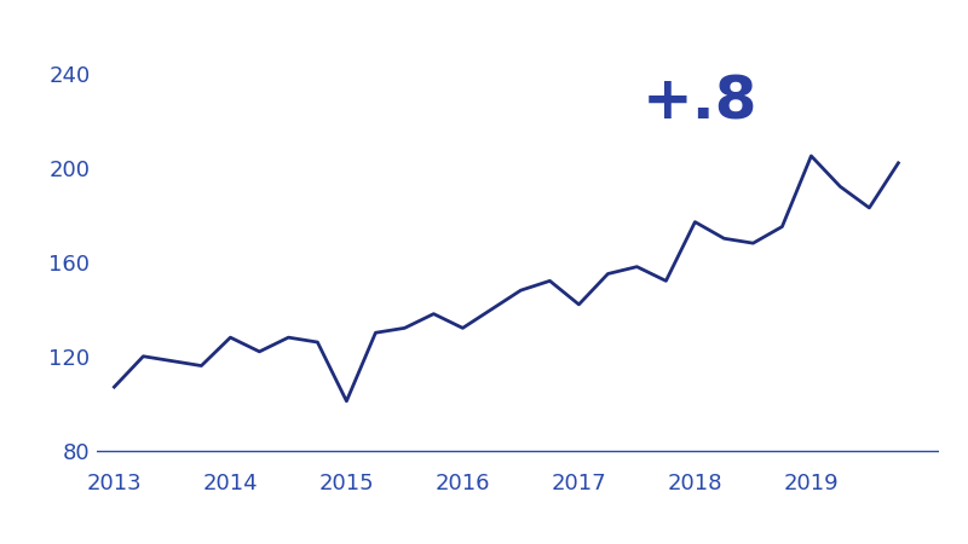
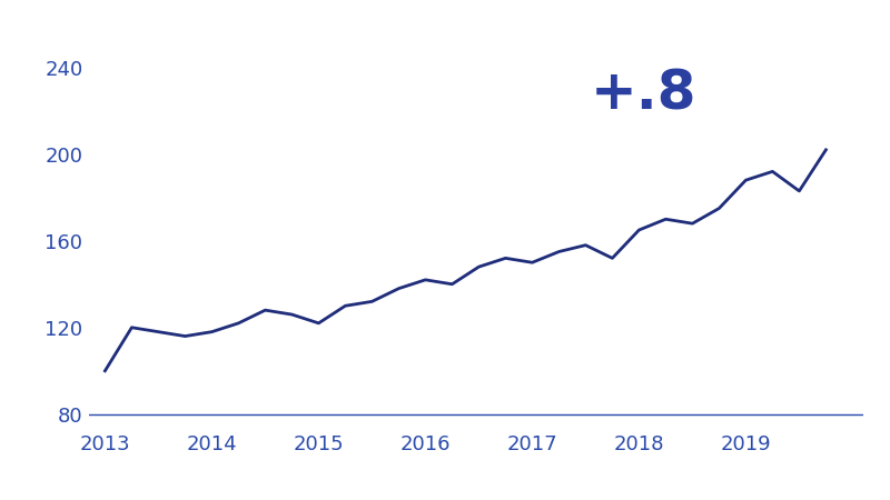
2013: 107 -> 100
2014: 128 -> 118
2015: 101 -> 122
2016: 132 -> 142
2017: 142 -> 150
2018: 177 -> 165
2019: 205 -> 188
